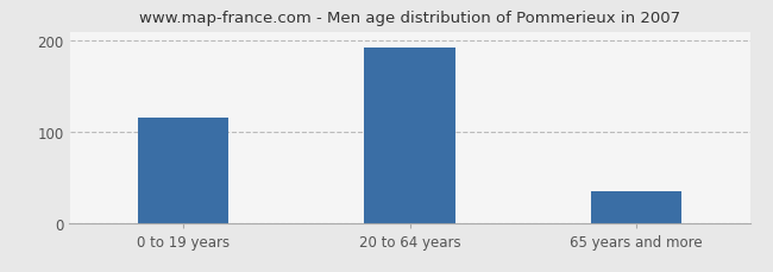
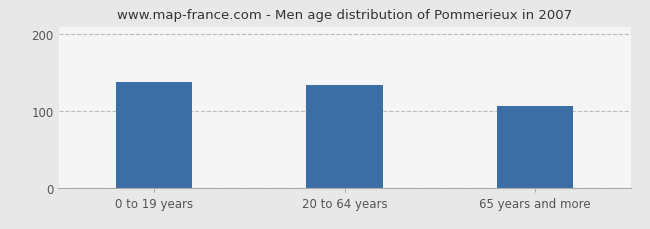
0 to 19 years: 115 -> 138
20 to 64 years: 192 -> 134
65 years and more: 35 -> 106
